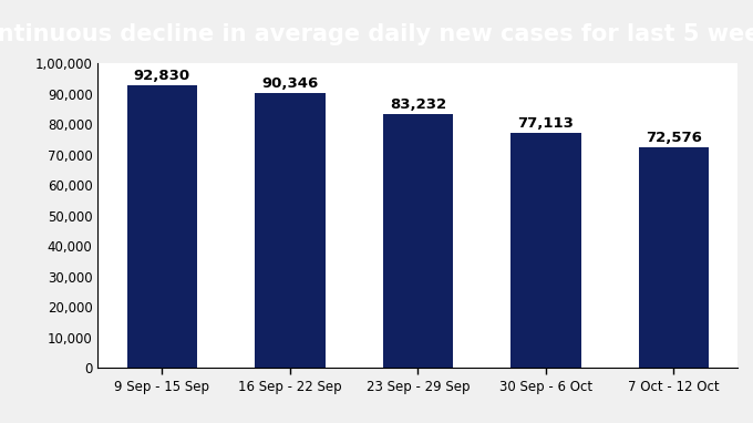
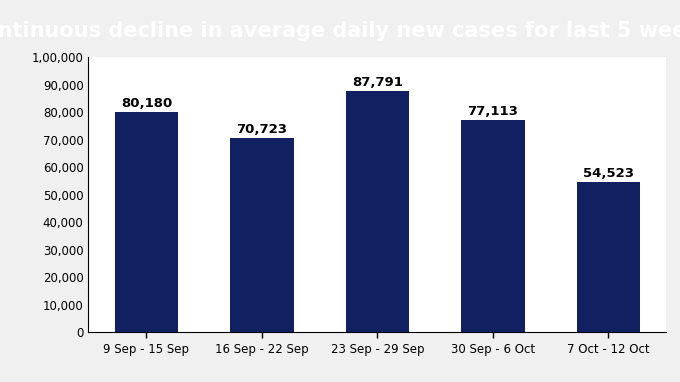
9 Sep - 15 Sep: 92,830 -> 80,180
16 Sep - 22 Sep: 90,346 -> 70,723
23 Sep - 29 Sep: 83,232 -> 87,791
7 Oct - 12 Oct: 72,576 -> 54,523
